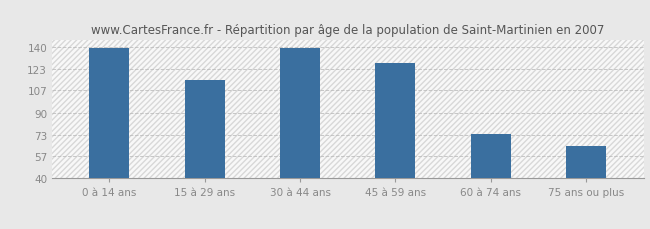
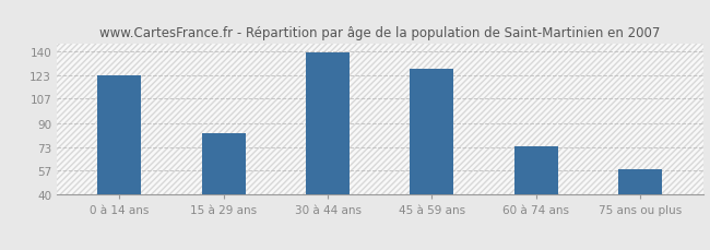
0 à 14 ans: 139 -> 123
15 à 29 ans: 115 -> 83
75 ans ou plus: 65 -> 58
